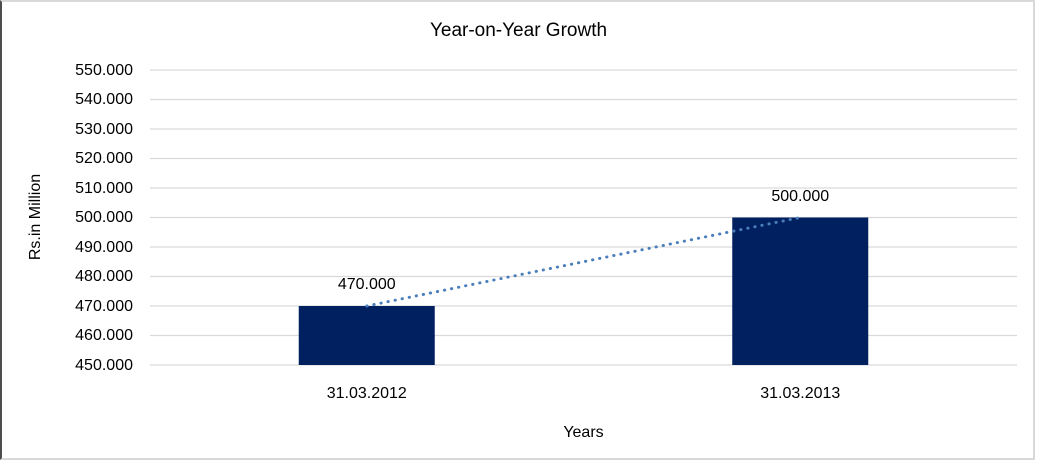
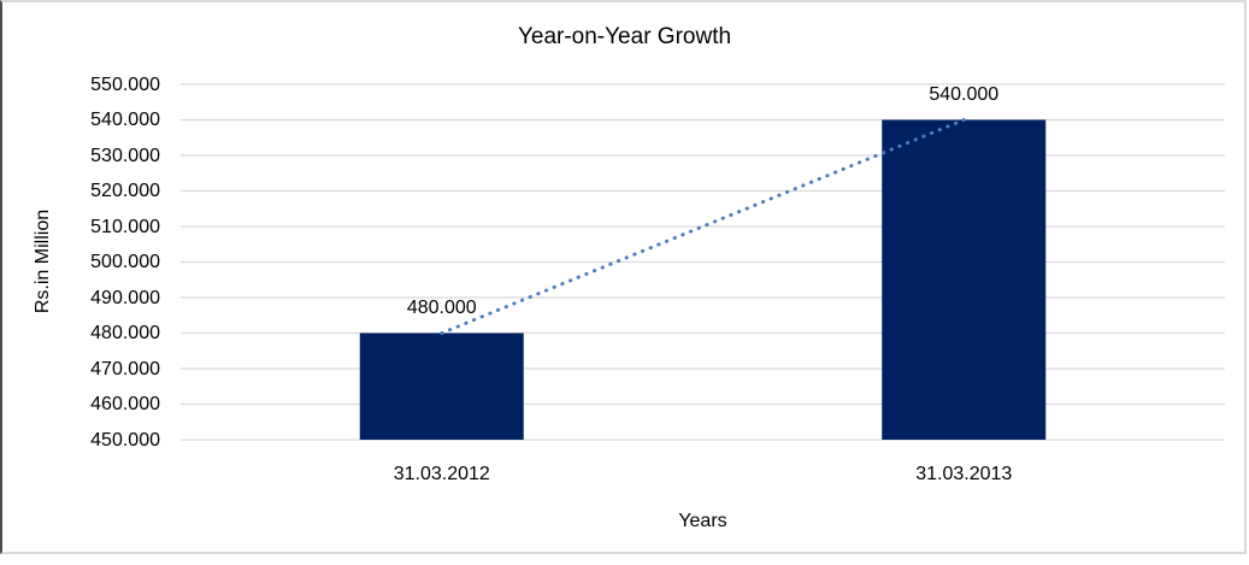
31.03.2012: 470.000 -> 480.000
31.03.2013: 500.000 -> 540.000
